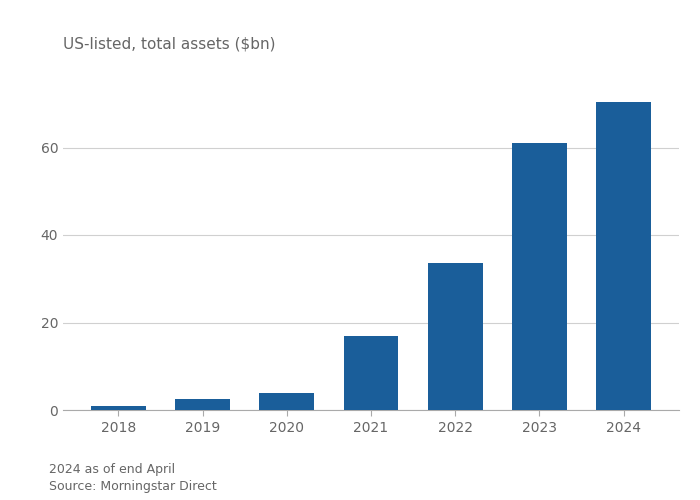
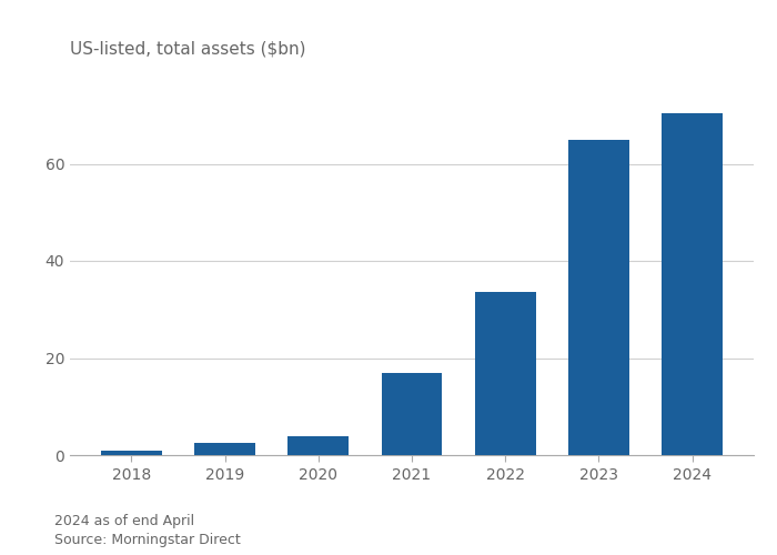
2023: 61.0 -> 65.0
